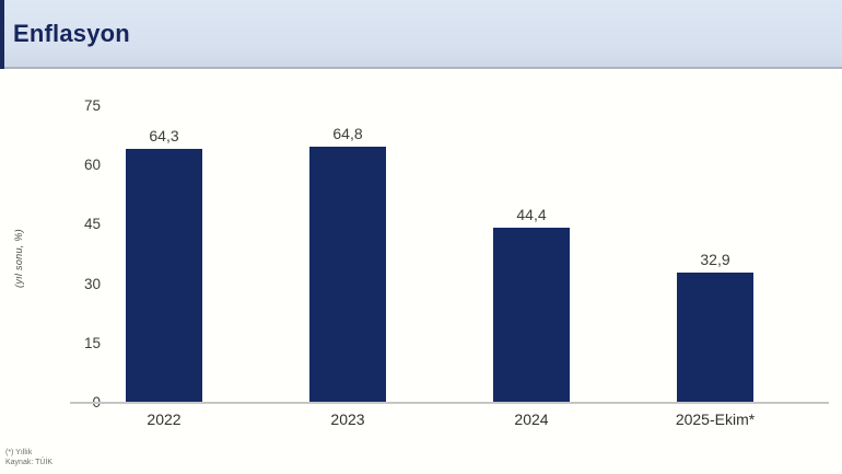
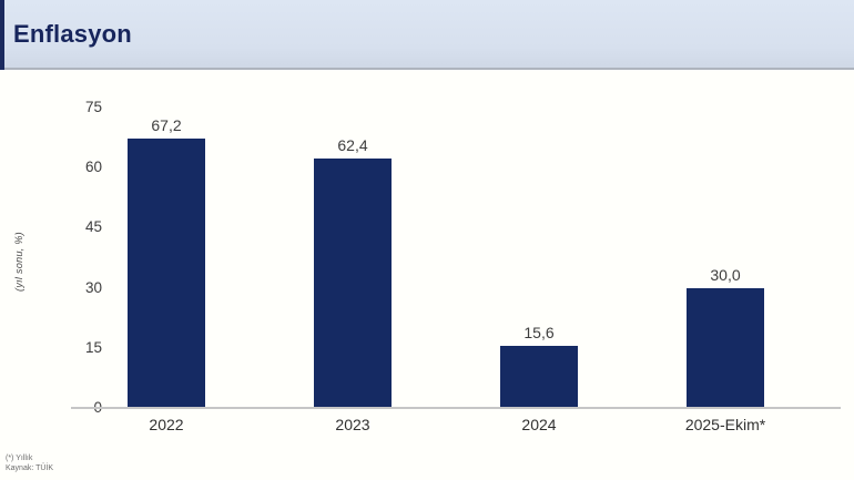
2022: 64,3 -> 67,2
2023: 64,8 -> 62,4
2024: 44,4 -> 15,6
2025-Ekim*: 32,9 -> 30,0
